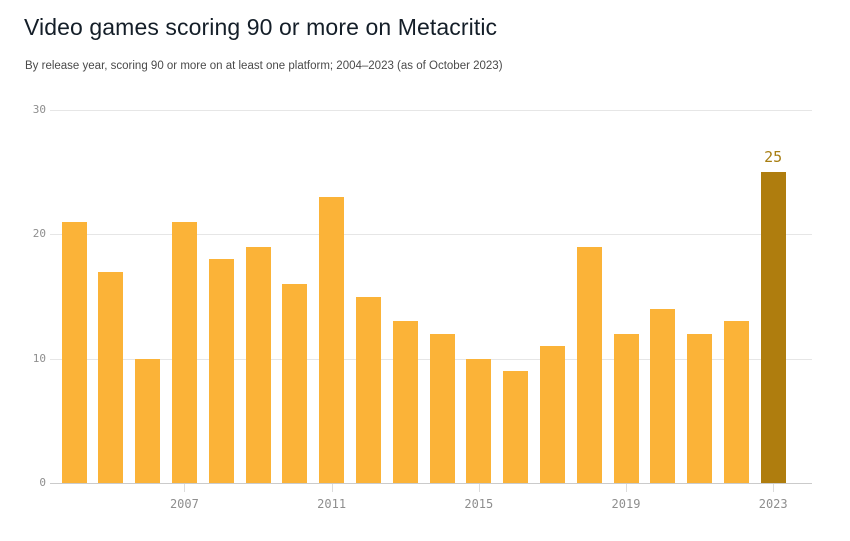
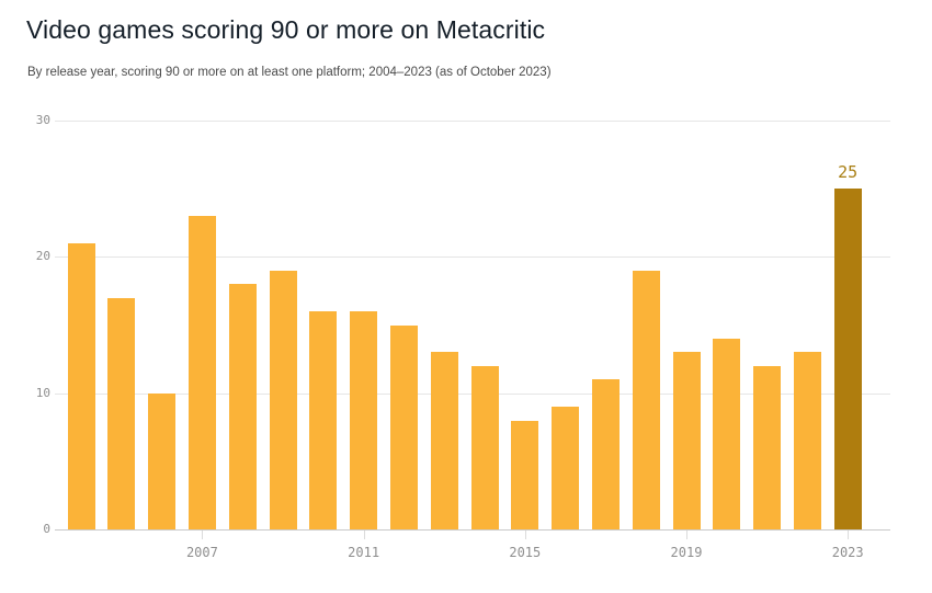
2007: 21 -> 23
2011: 23 -> 16
2015: 10 -> 8
2019: 12 -> 13
